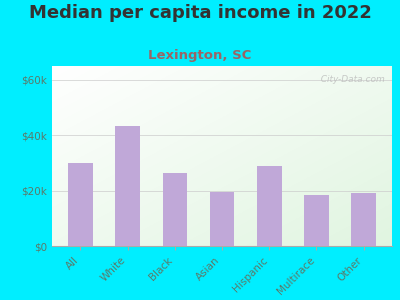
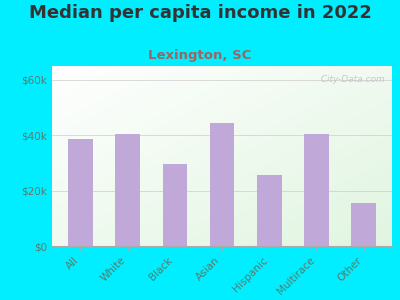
All: $30.0k -> $38.5k
White: $43.5k -> $40.5k
Black: $26.5k -> $29.5k
Asian: $19.5k -> $44.5k
Hispanic: $29.0k -> $25.5k
Multirace: $18.5k -> $40.5k
Other: $19.0k -> $15.5k
